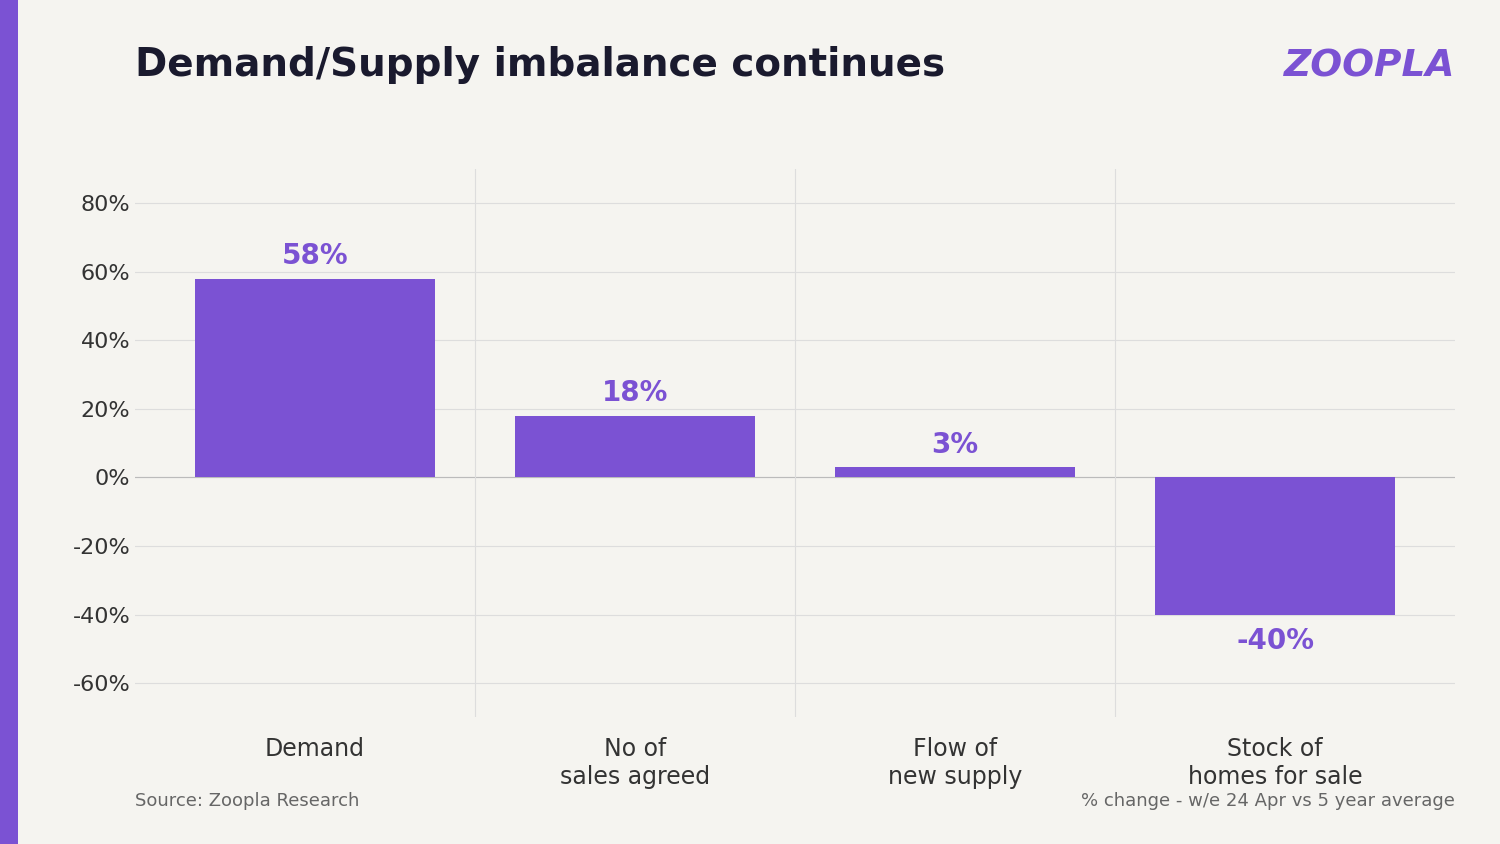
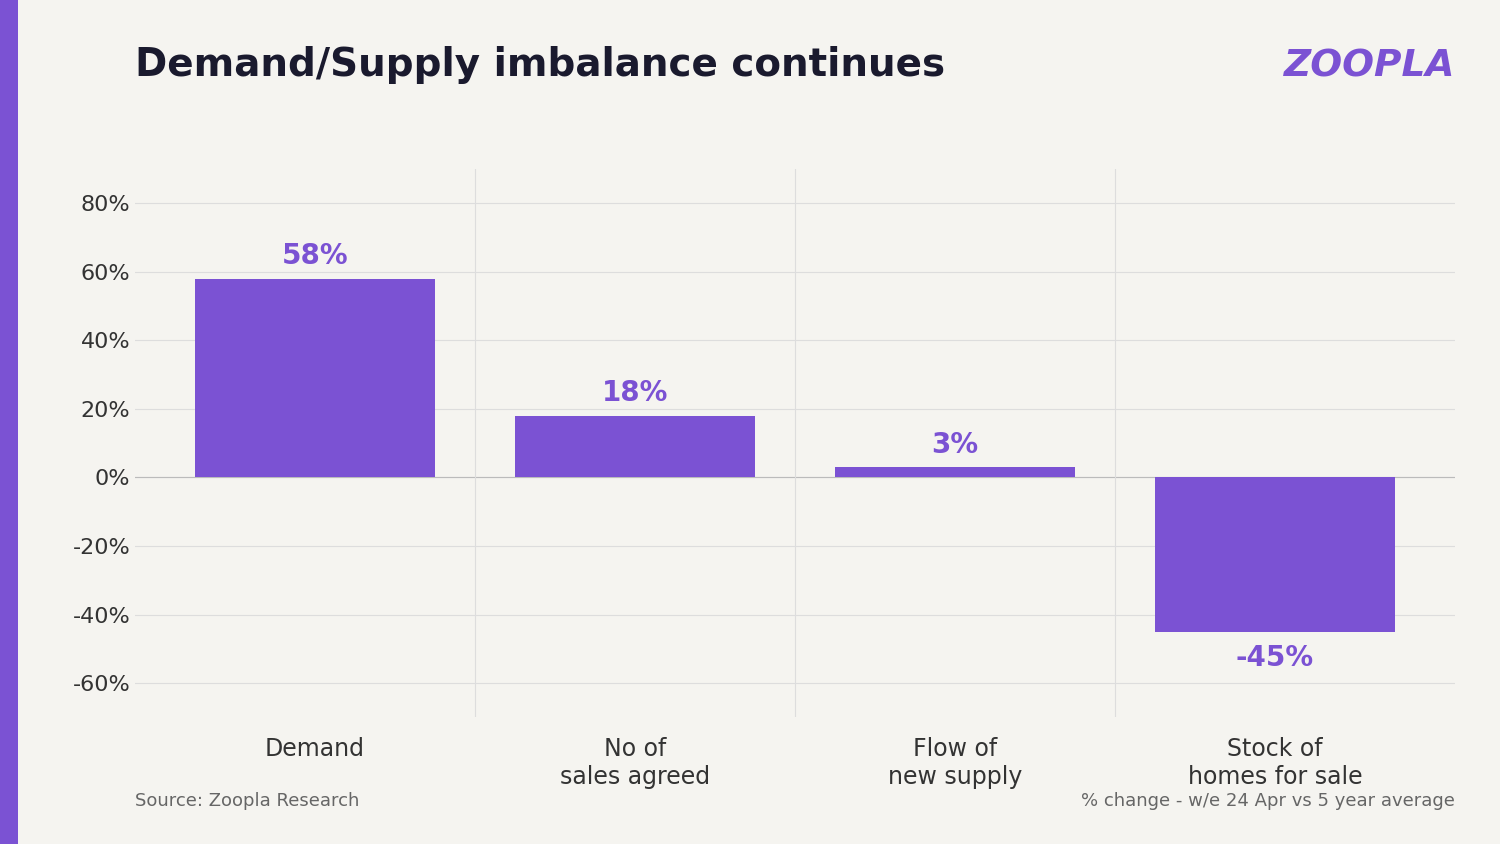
Stock of homes for sale: -40% -> -45%
